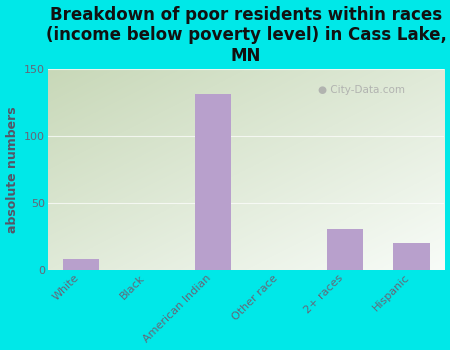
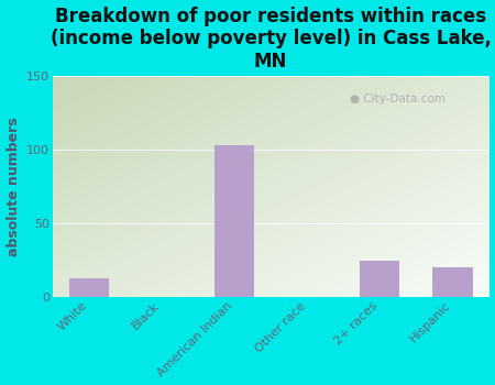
White: 8 -> 13
American Indian: 132 -> 103
2+ races: 31 -> 25
